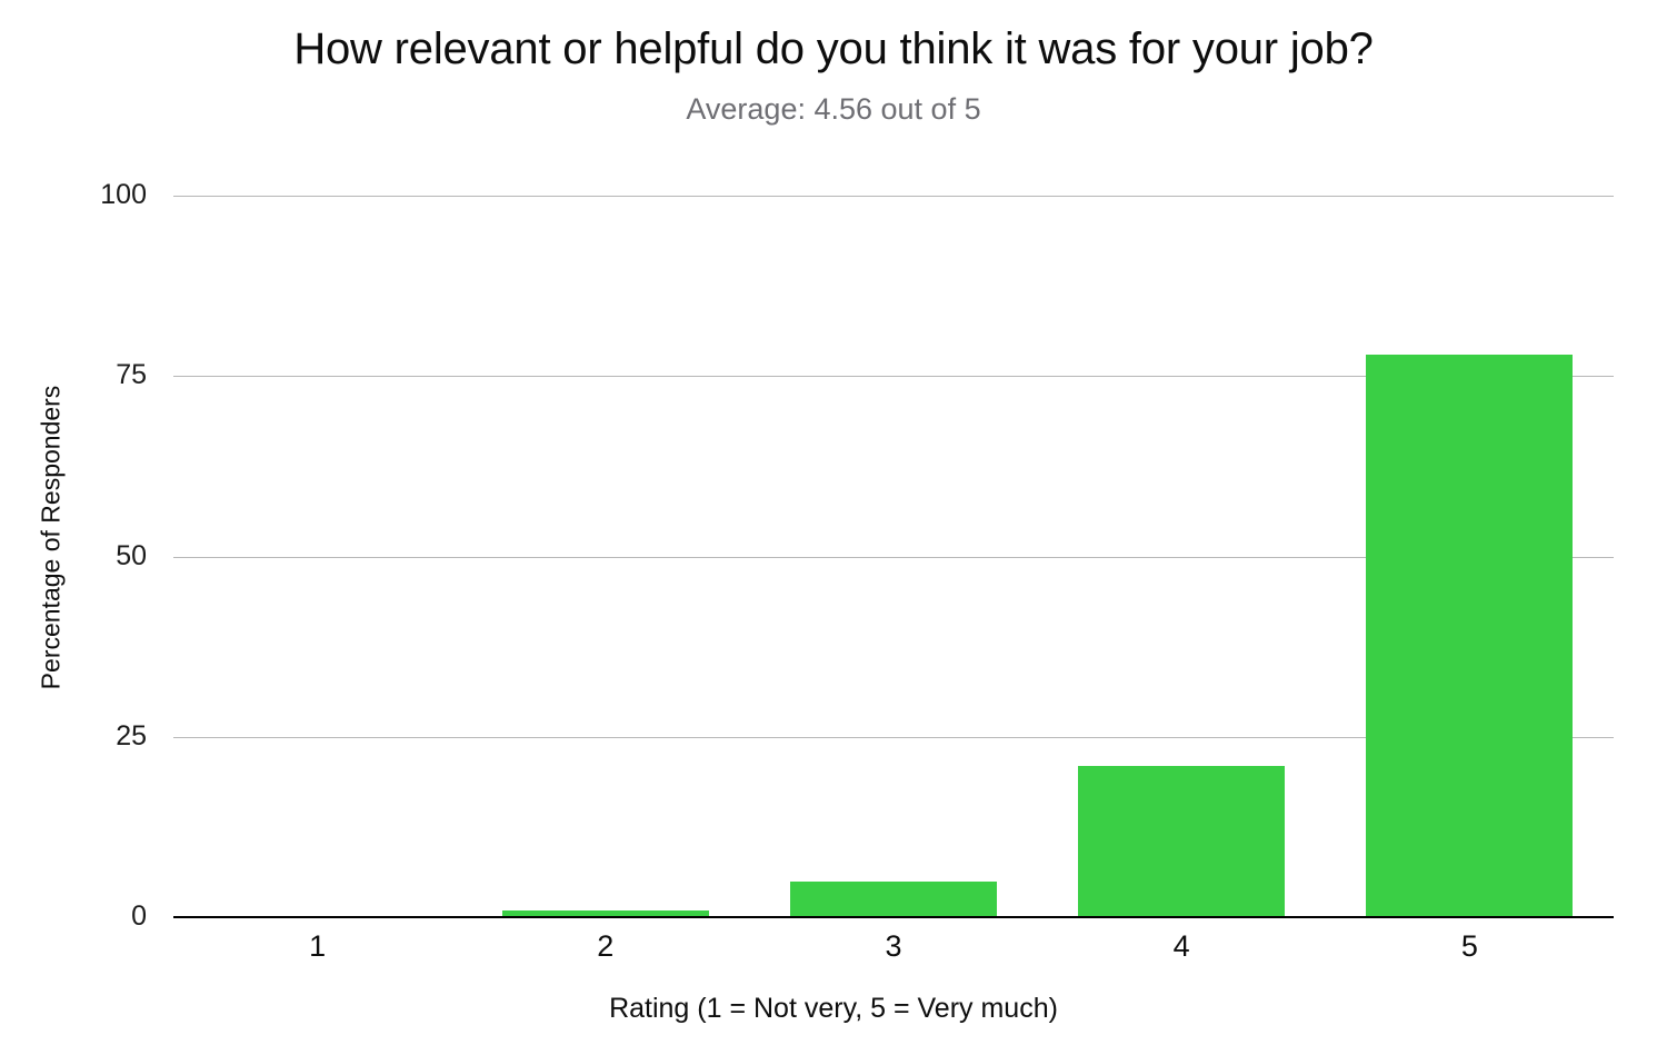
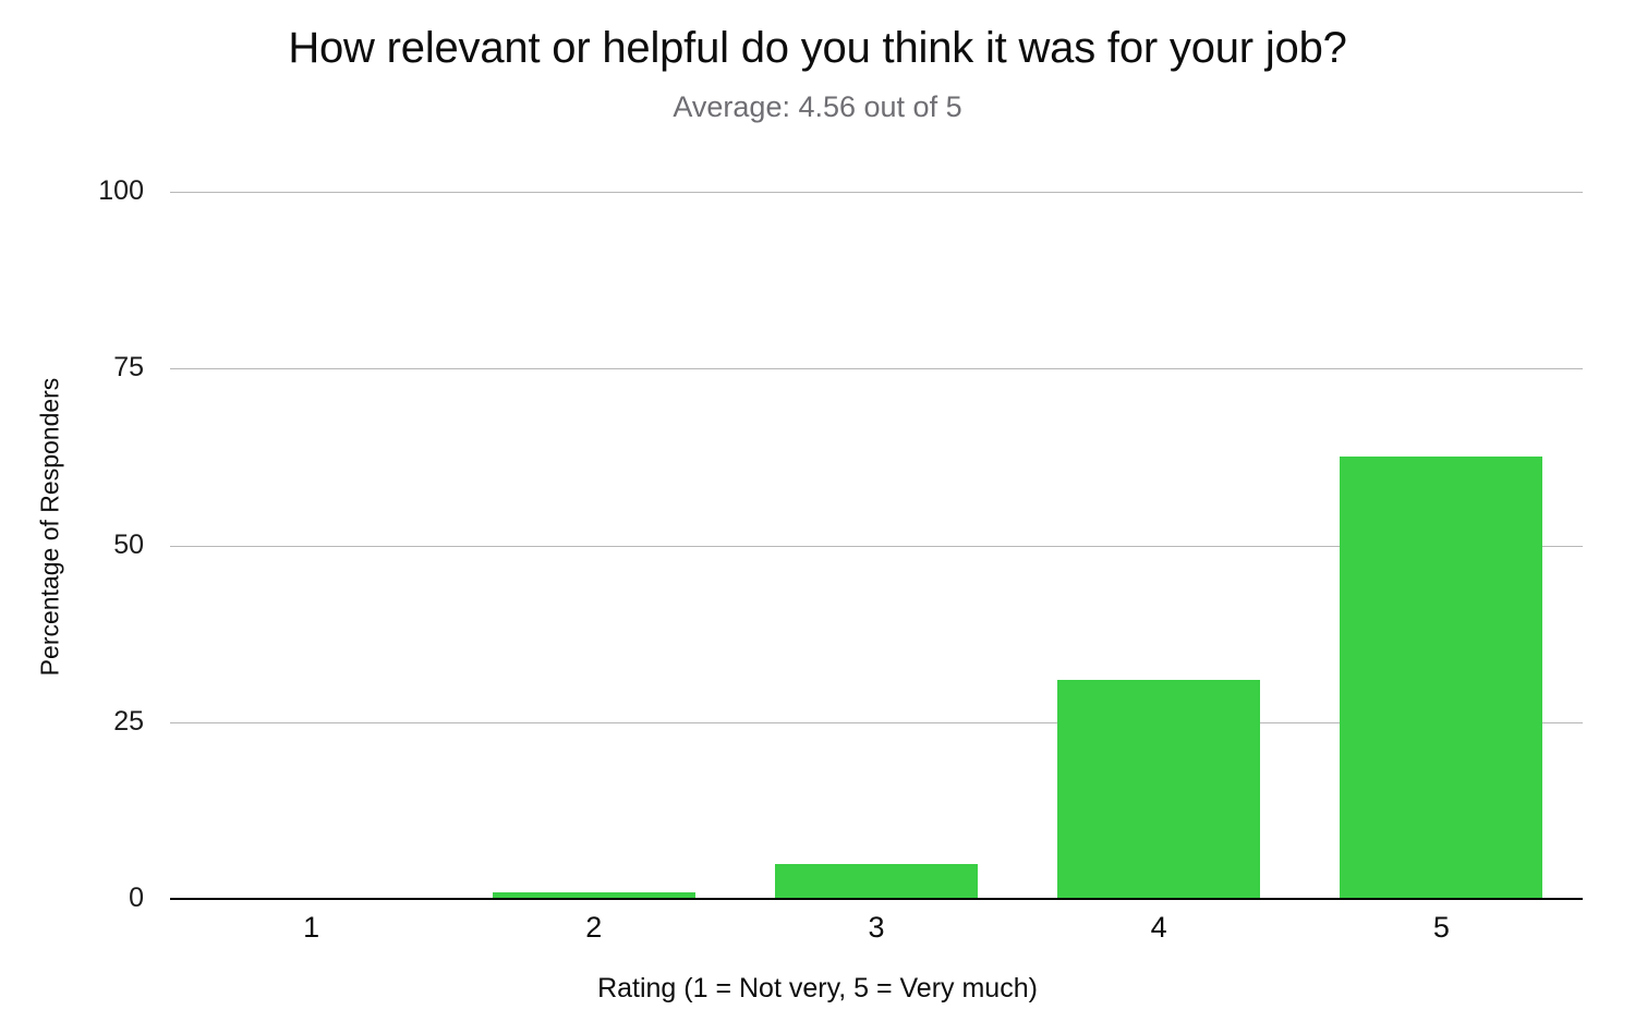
4: 21 -> 31
5: 78 -> 62
